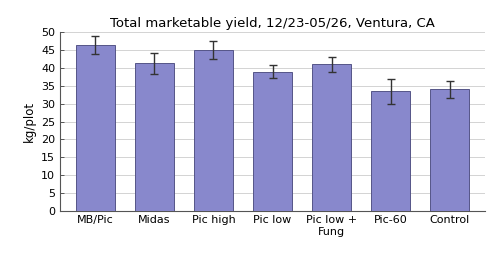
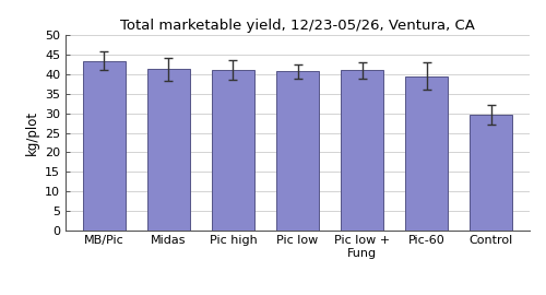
MB/Pic: 46.5 -> 43.5
Pic high: 45.0 -> 41.2
Pic low: 39.0 -> 40.8
Pic-60: 33.5 -> 39.5
Control: 34.0 -> 29.7
